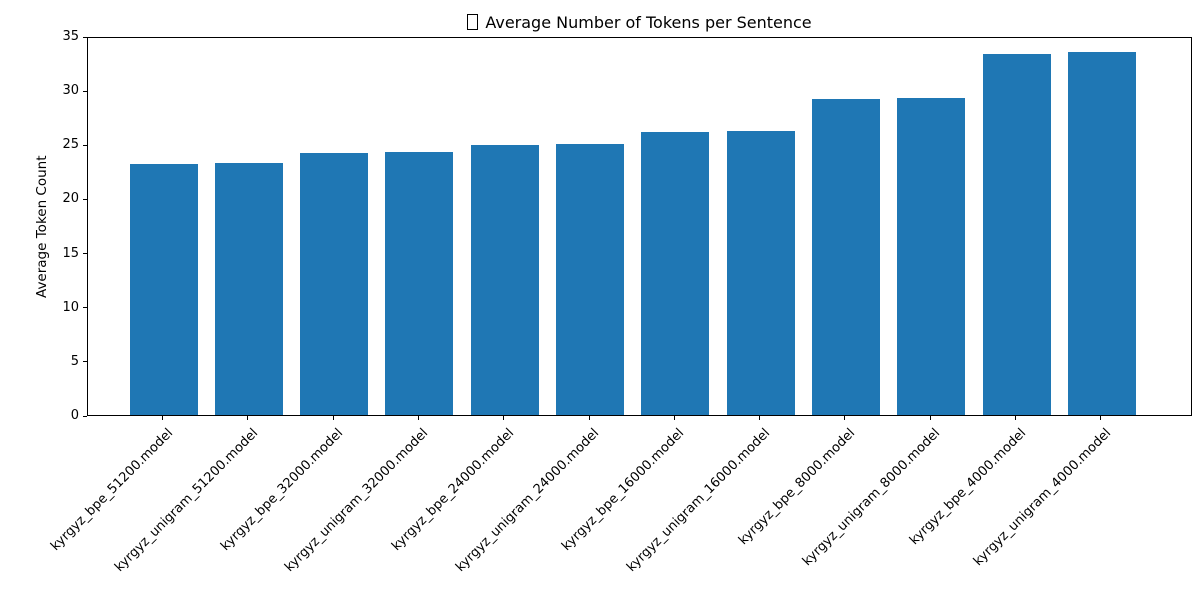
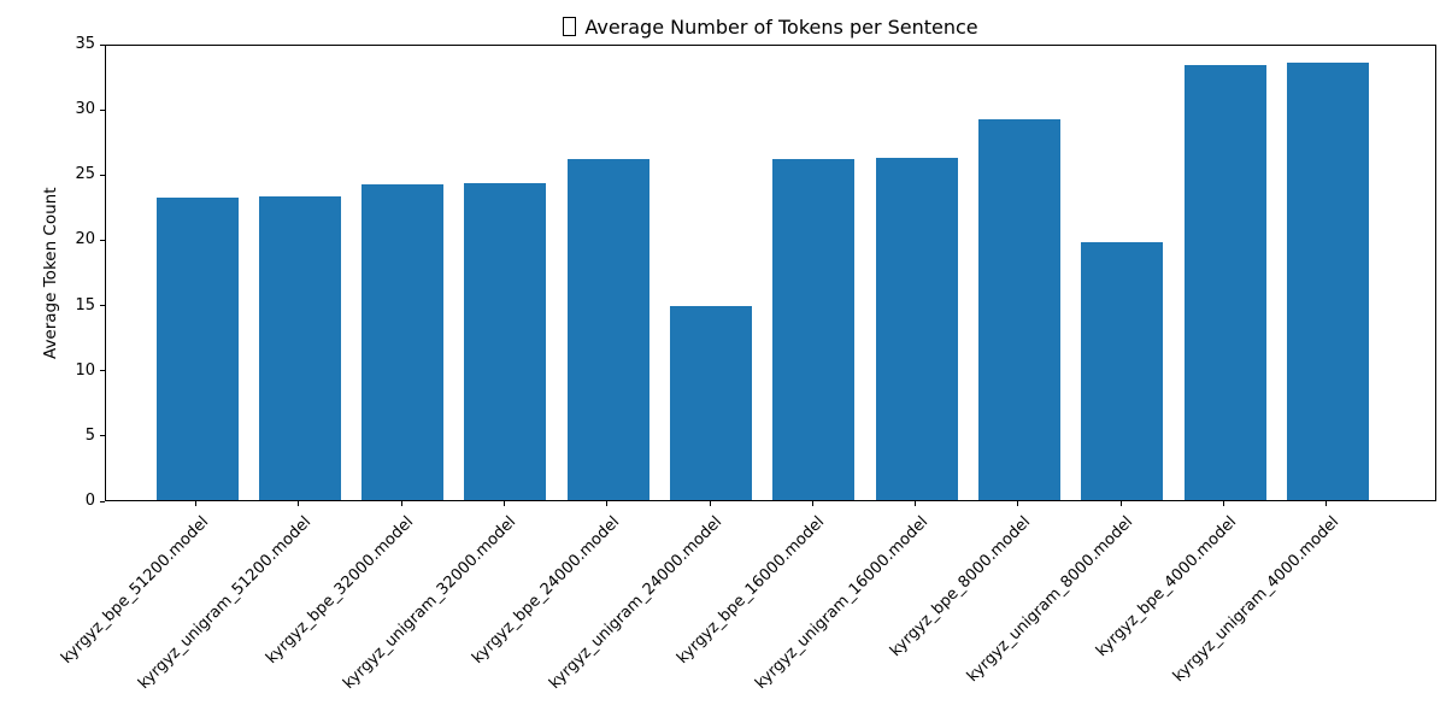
kyrgyz_bpe_24000.model: 24.9 -> 26.1
kyrgyz_unigram_24000.model: 25.0 -> 14.9
kyrgyz_unigram_8000.model: 29.3 -> 19.8
